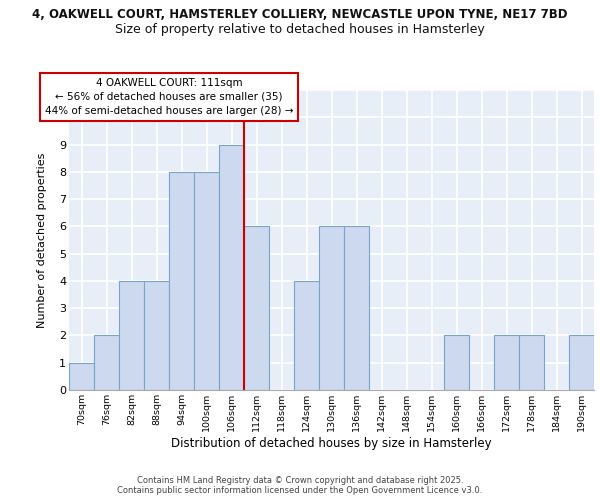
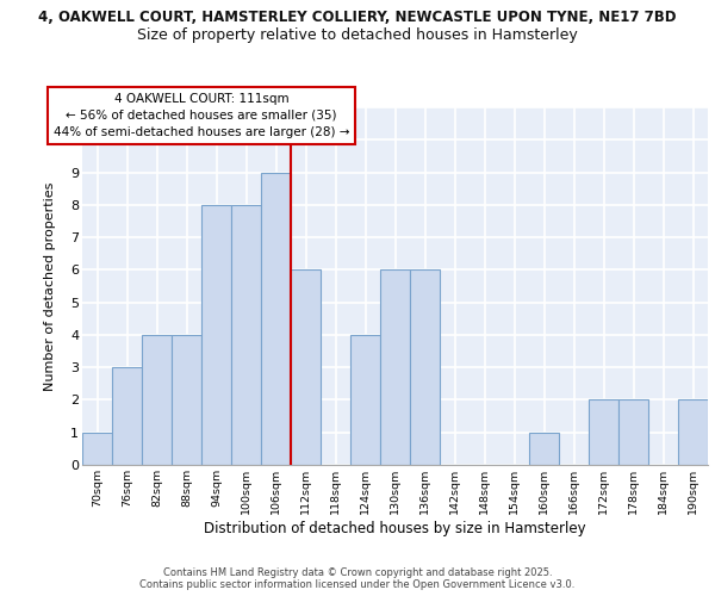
76sqm: 2 -> 3
160sqm: 2 -> 1
